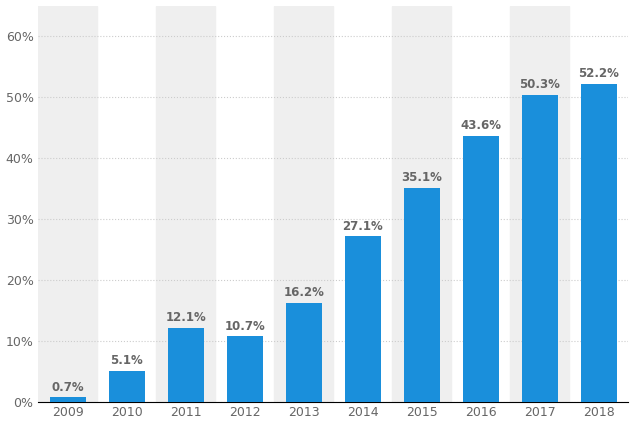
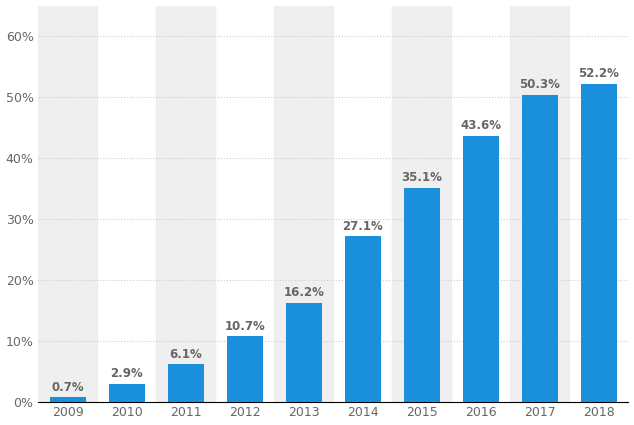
2010: 5.1% -> 2.9%
2011: 12.1% -> 6.1%
